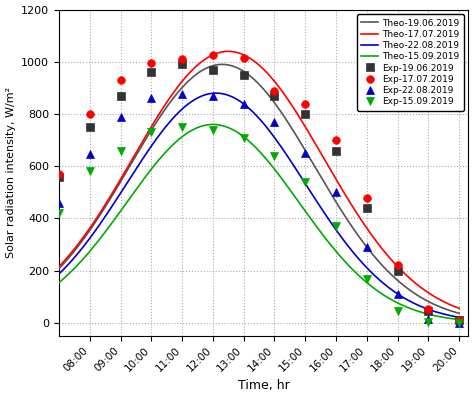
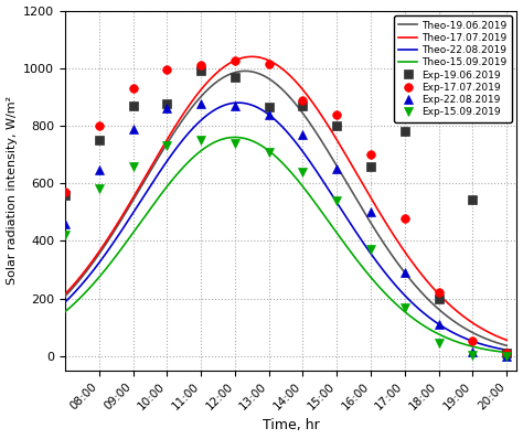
Exp-19.06.2019/10:00: 960 -> 875
Exp-19.06.2019/13:00: 950 -> 865
Exp-19.06.2019/17:00: 440 -> 780
Exp-19.06.2019/19:00: 45 -> 545
